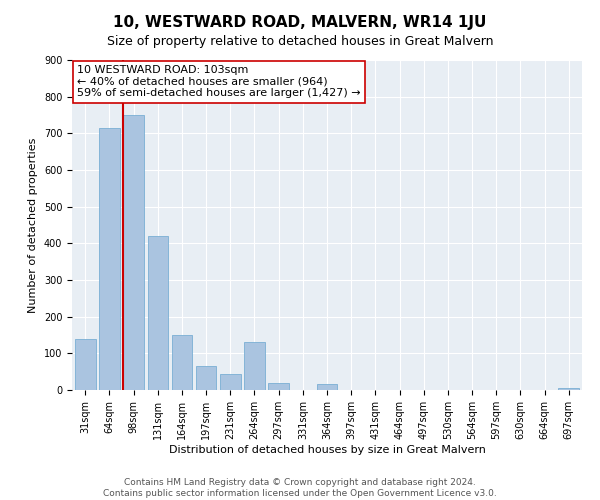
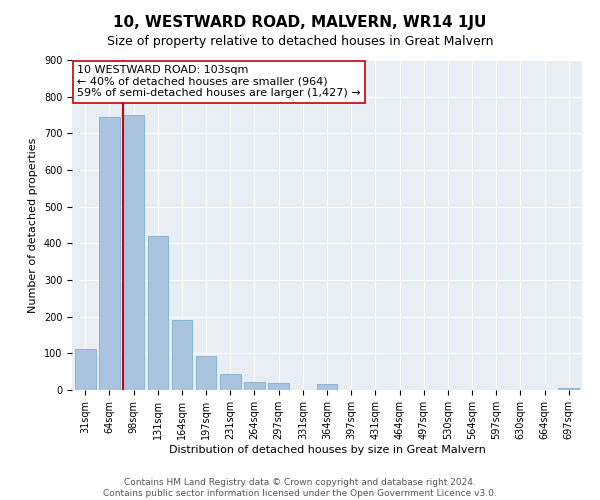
31sqm: 140 -> 113
64sqm: 715 -> 745
164sqm: 150 -> 190
197sqm: 65 -> 93
264sqm: 130 -> 22
